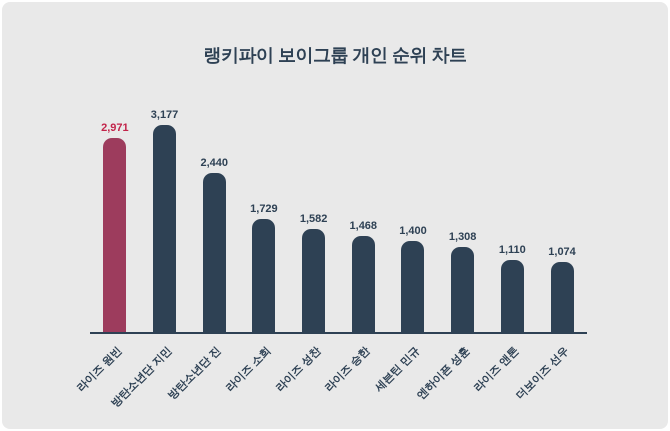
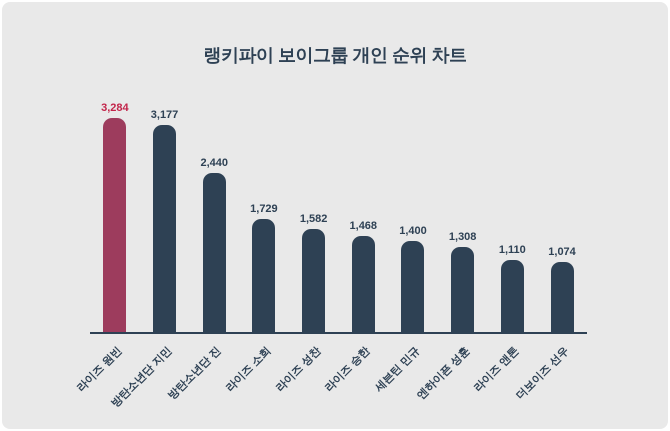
라이즈 원빈: 2,971 -> 3,284
